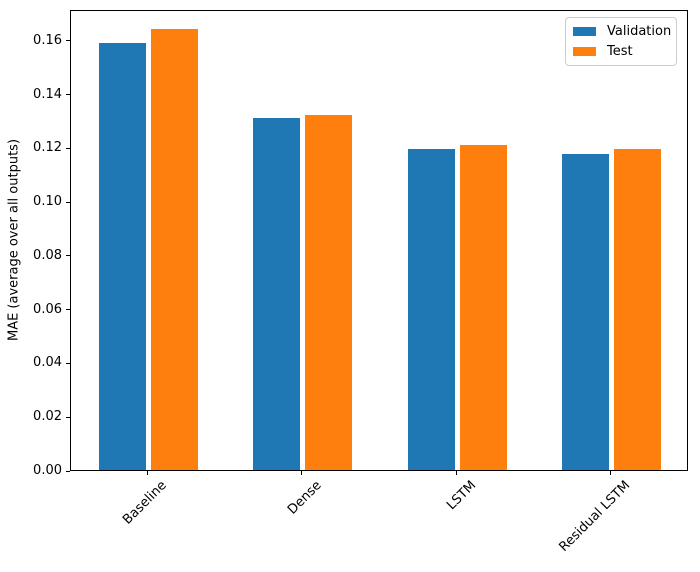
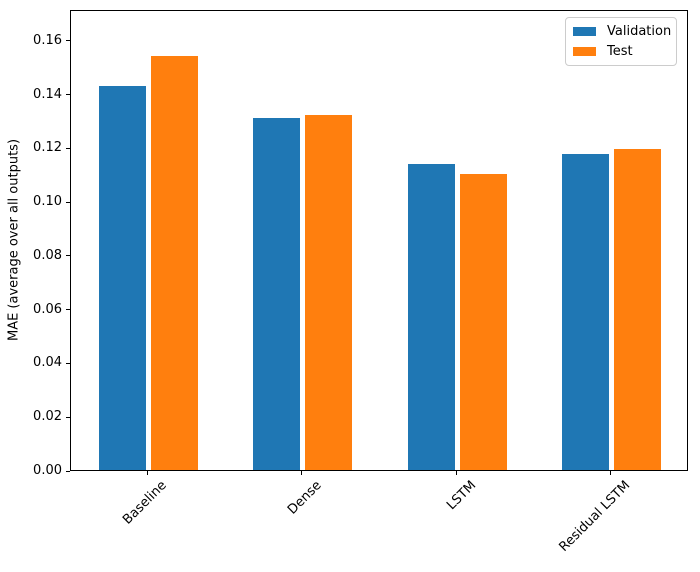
Validation/Baseline: 0.159 -> 0.143
Test/Baseline: 0.164 -> 0.154
Validation/LSTM: 0.119 -> 0.114
Test/LSTM: 0.121 -> 0.110
